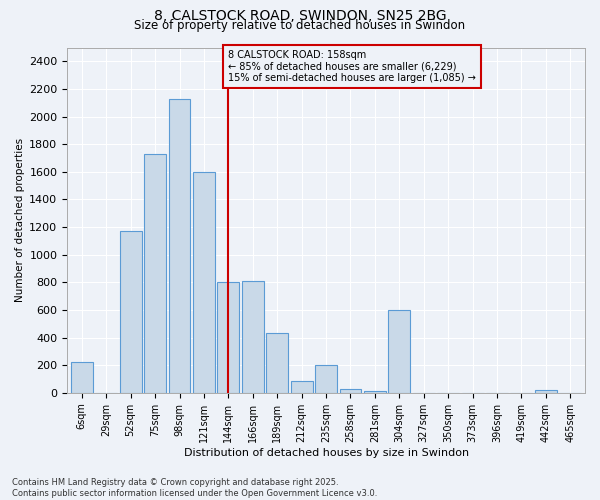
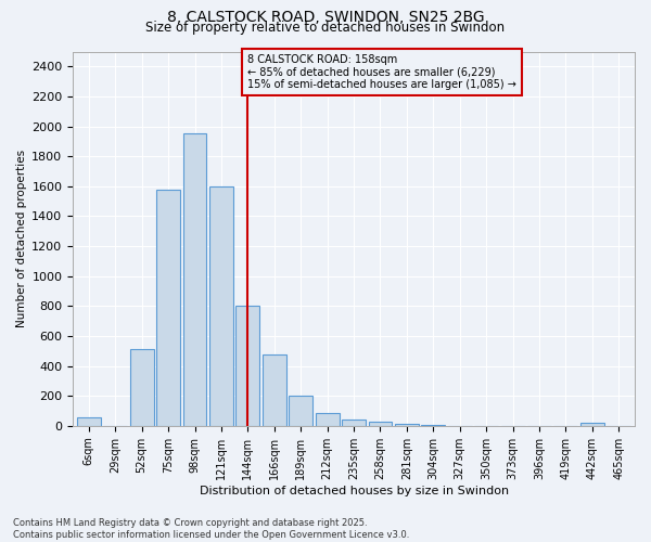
6sqm: 220 -> 60
52sqm: 1170 -> 510
75sqm: 1730 -> 1580
98sqm: 2130 -> 1950
166sqm: 810 -> 480
189sqm: 430 -> 200
235sqm: 200 -> 40
304sqm: 600 -> 0
